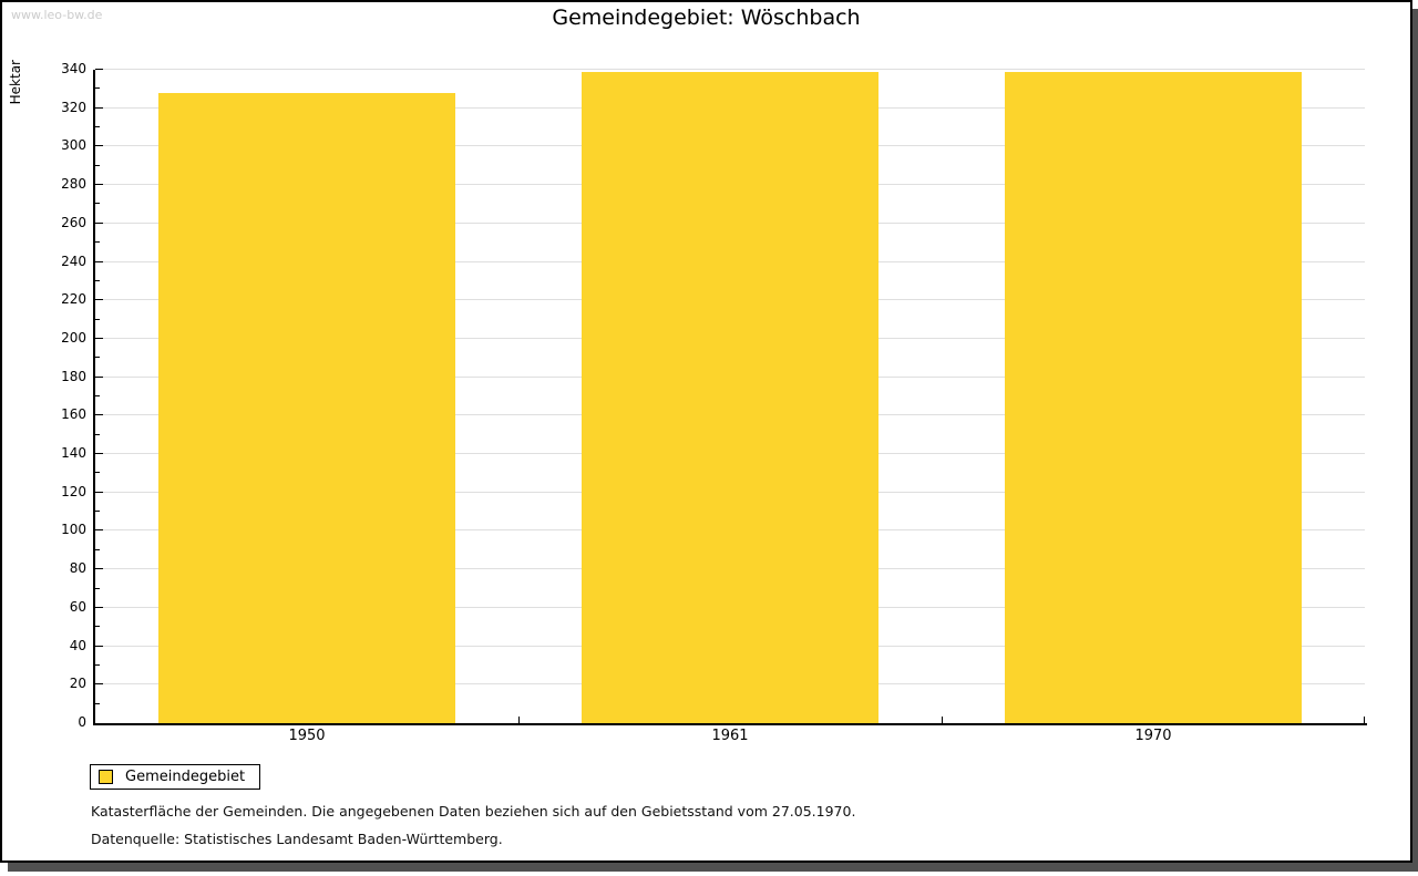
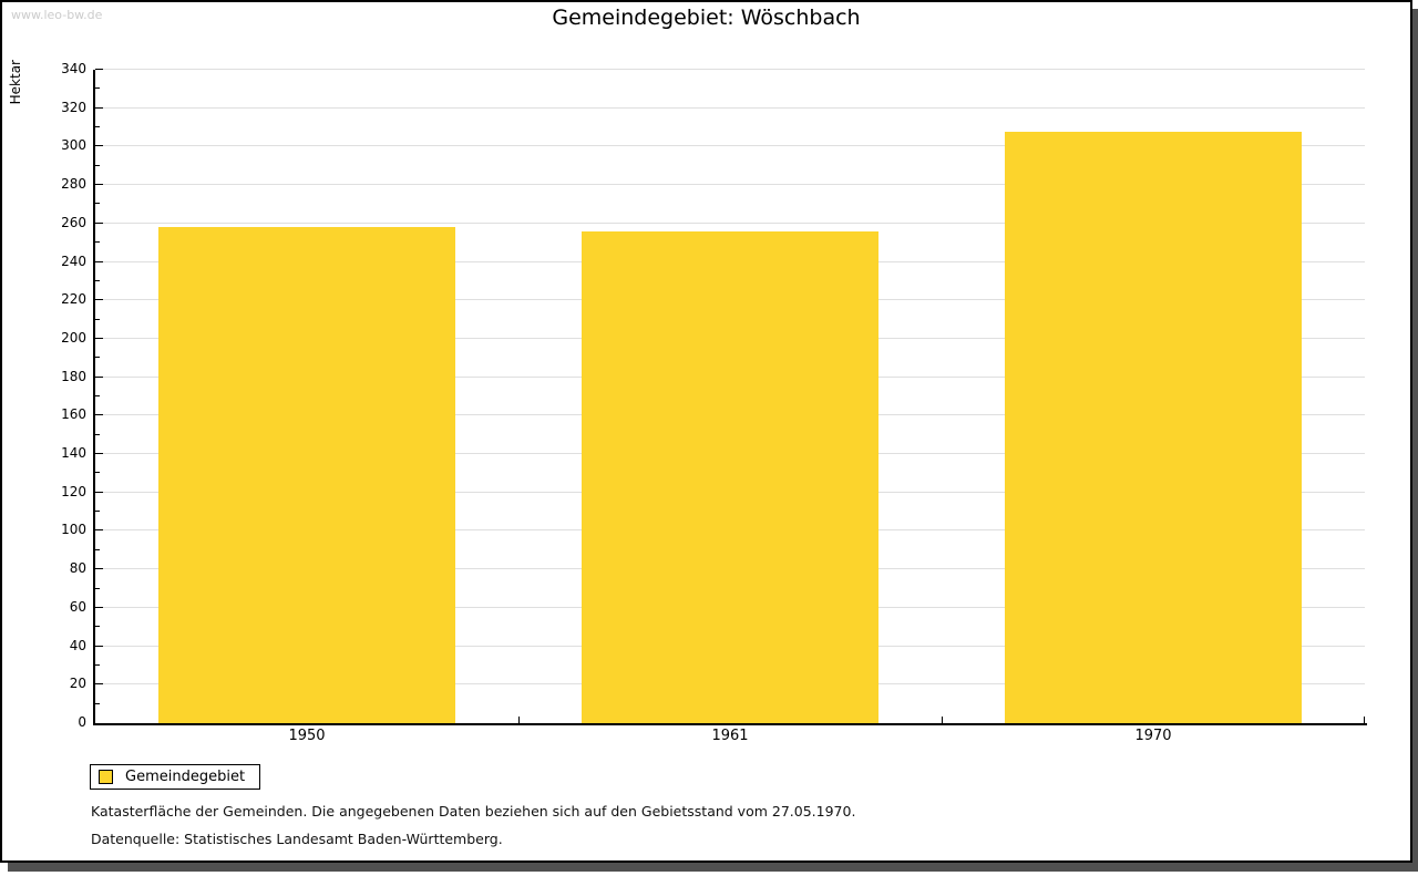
1950: 328 -> 258
1961: 339 -> 256
1970: 339 -> 308
